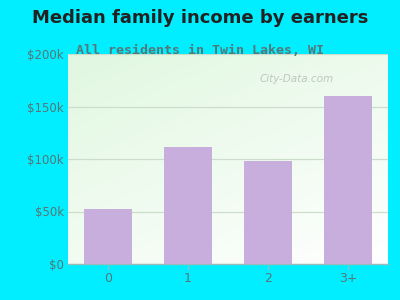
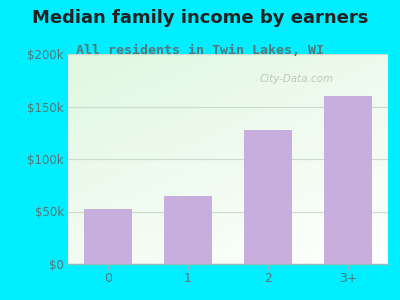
1: $111k -> $65k
2: $98k -> $128k
